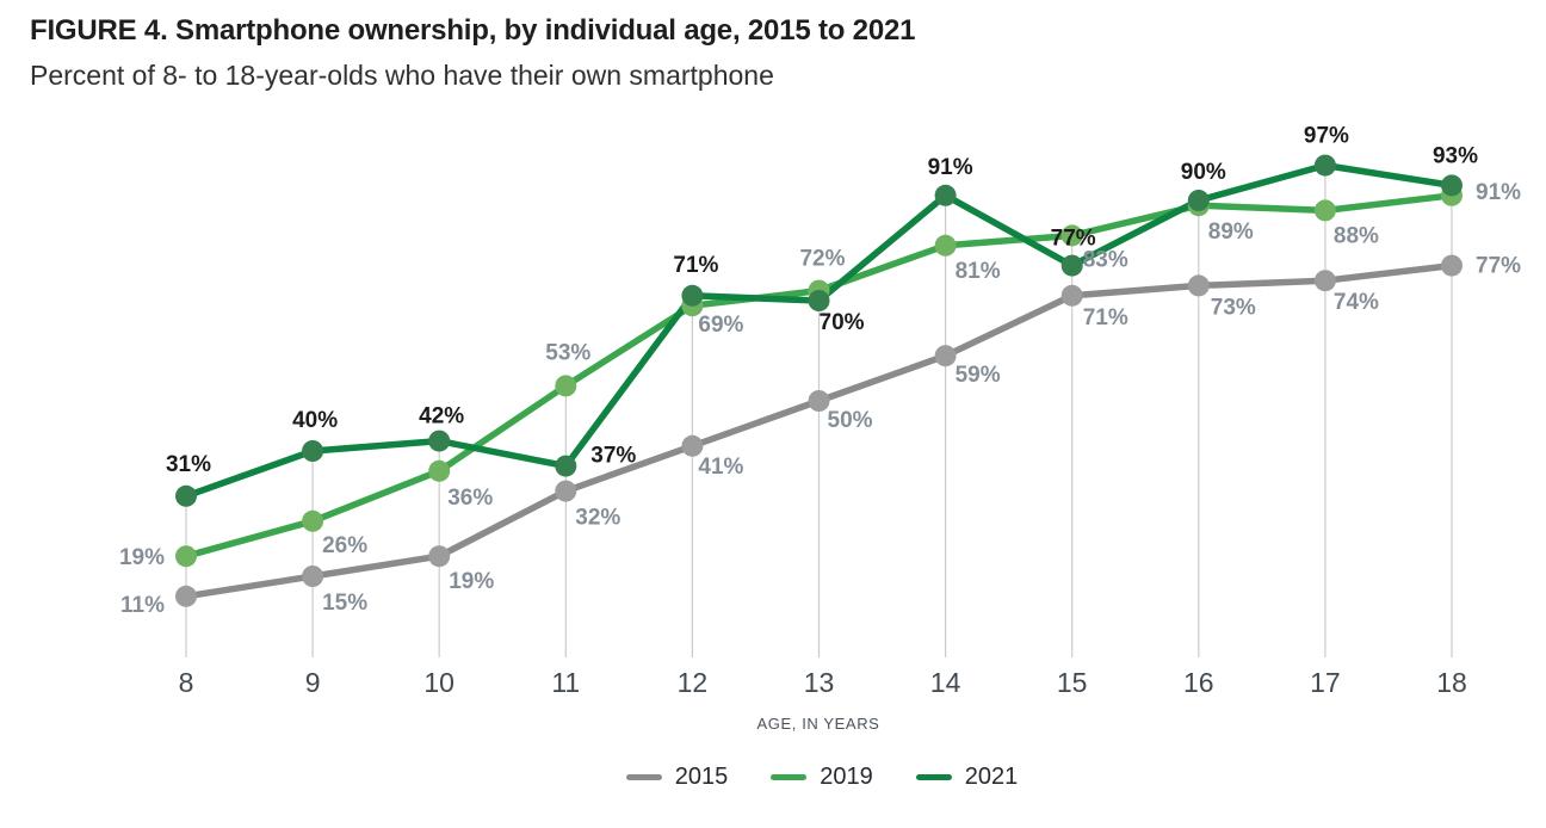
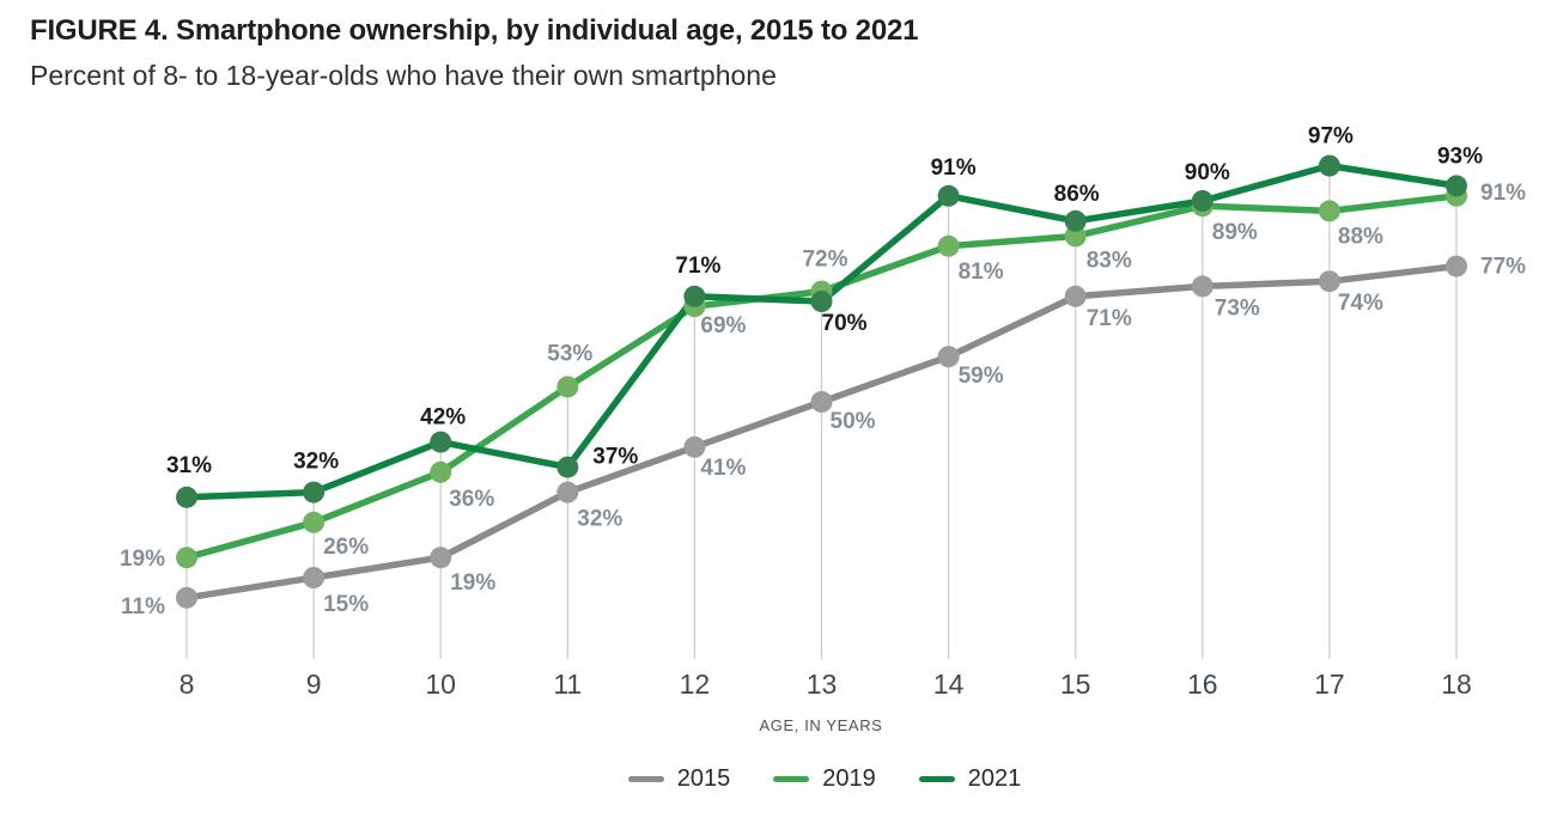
2021/9: 40% -> 32%
2021/15: 77% -> 86%
